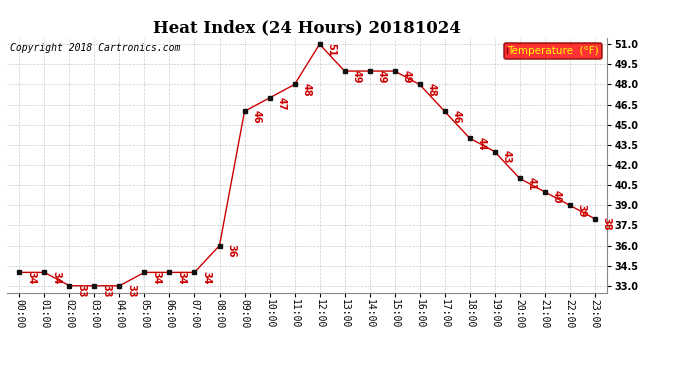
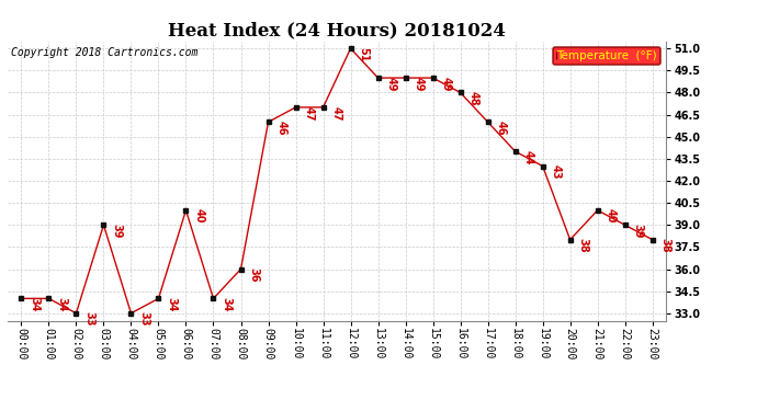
03:00: 33 -> 39
06:00: 34 -> 40
11:00: 48 -> 47
20:00: 41 -> 38
